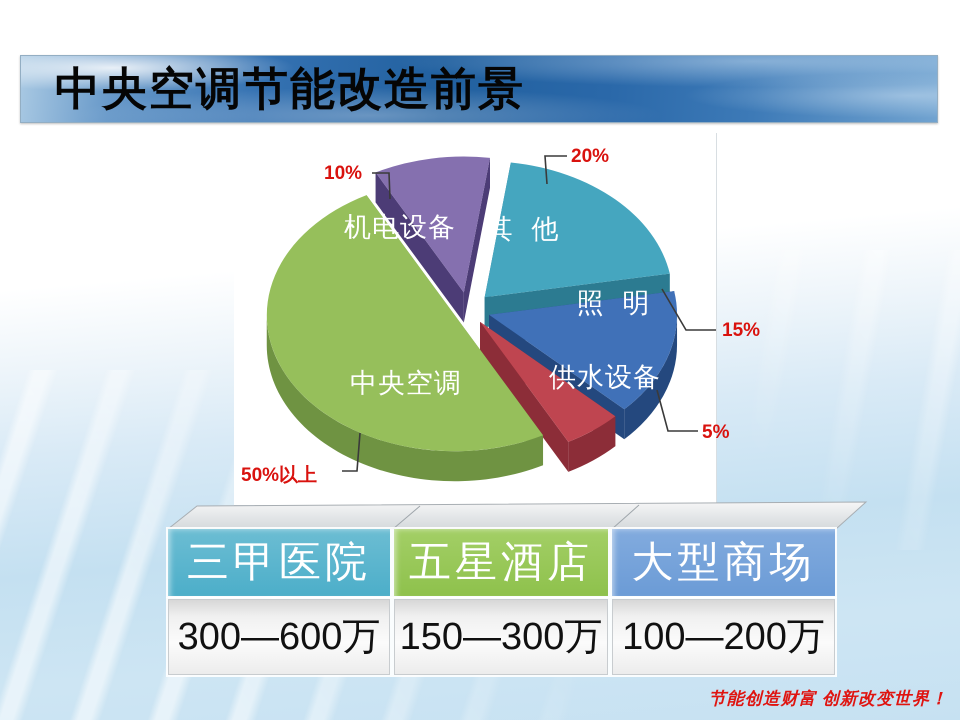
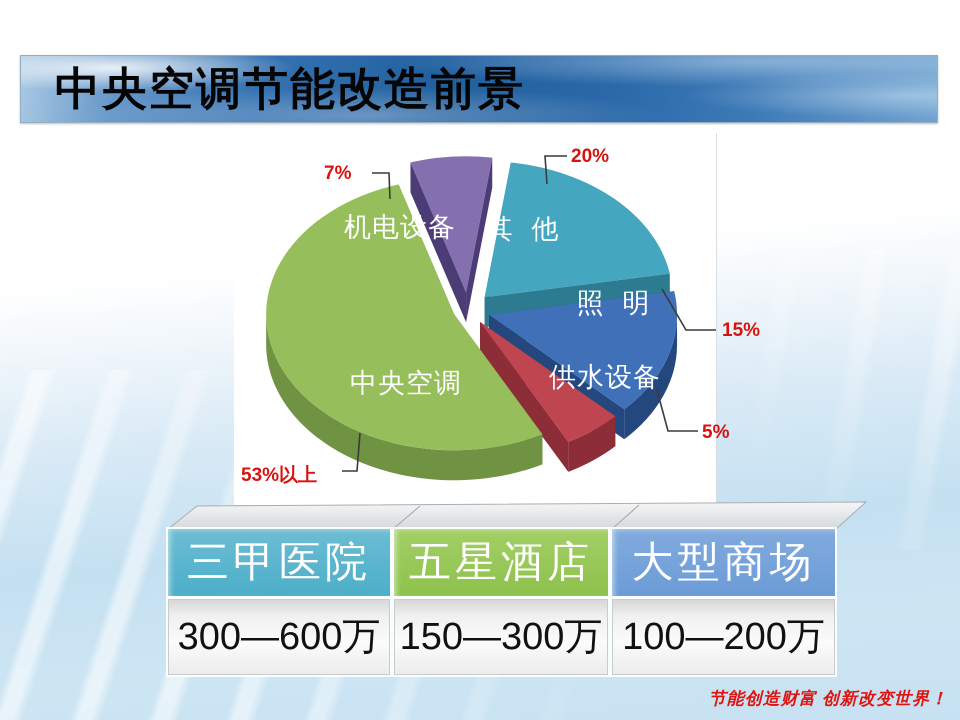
中央空调: 50 -> 53
机电设备: 10% -> 7%
